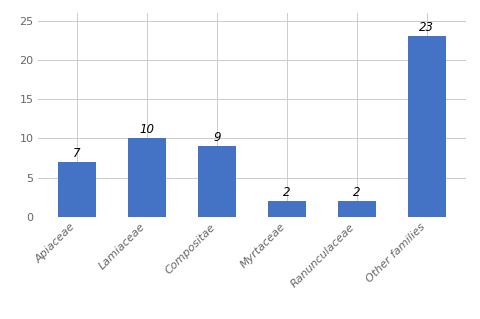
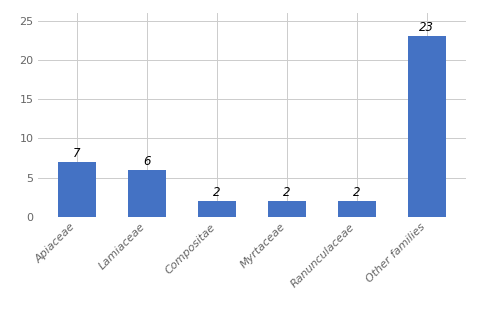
Lamiaceae: 10 -> 6
Compositae: 9 -> 2
